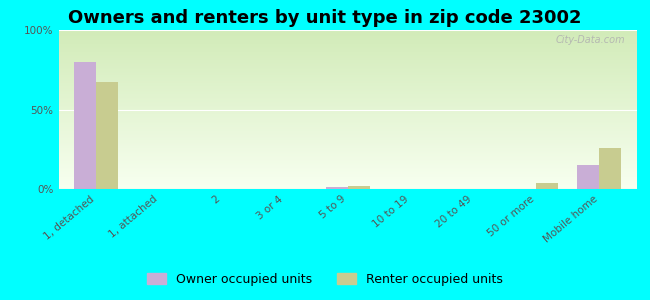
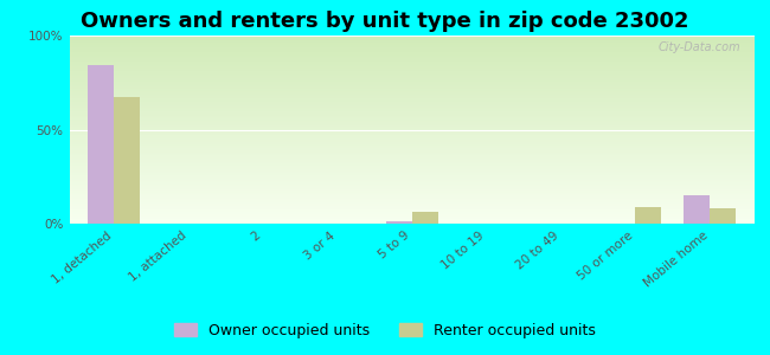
Owner occupied units/1, detached: 80% -> 84%
Renter occupied units/5 to 9: 2% -> 6%
Renter occupied units/50 or more: 4% -> 9%
Renter occupied units/Mobile home: 26% -> 8%
